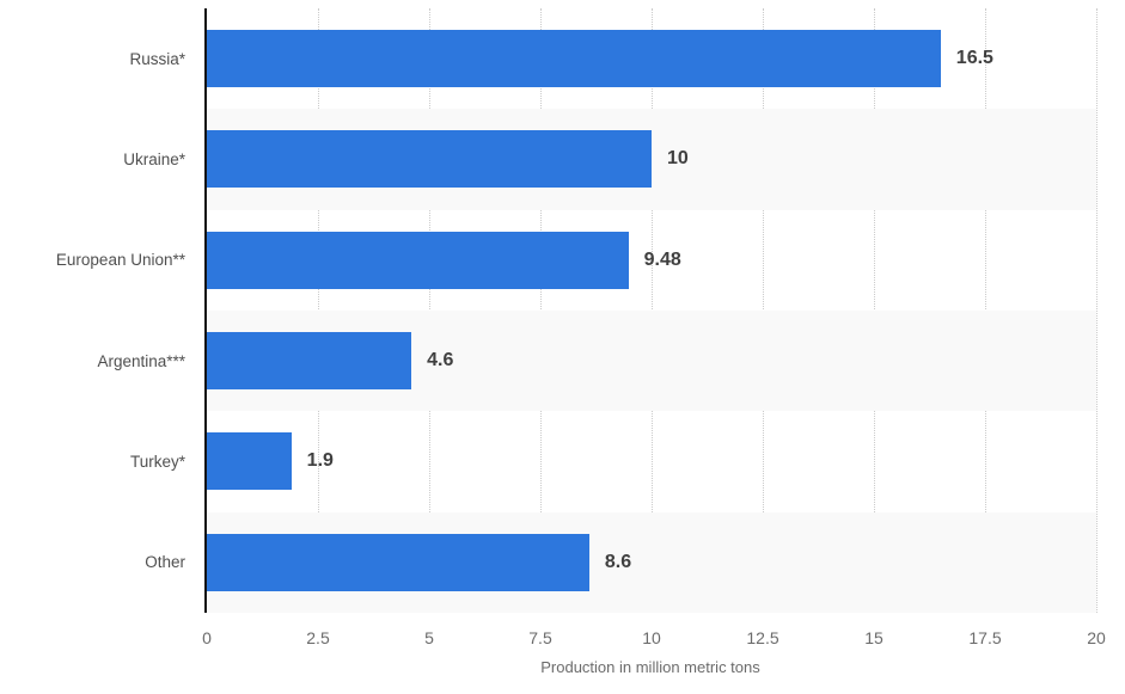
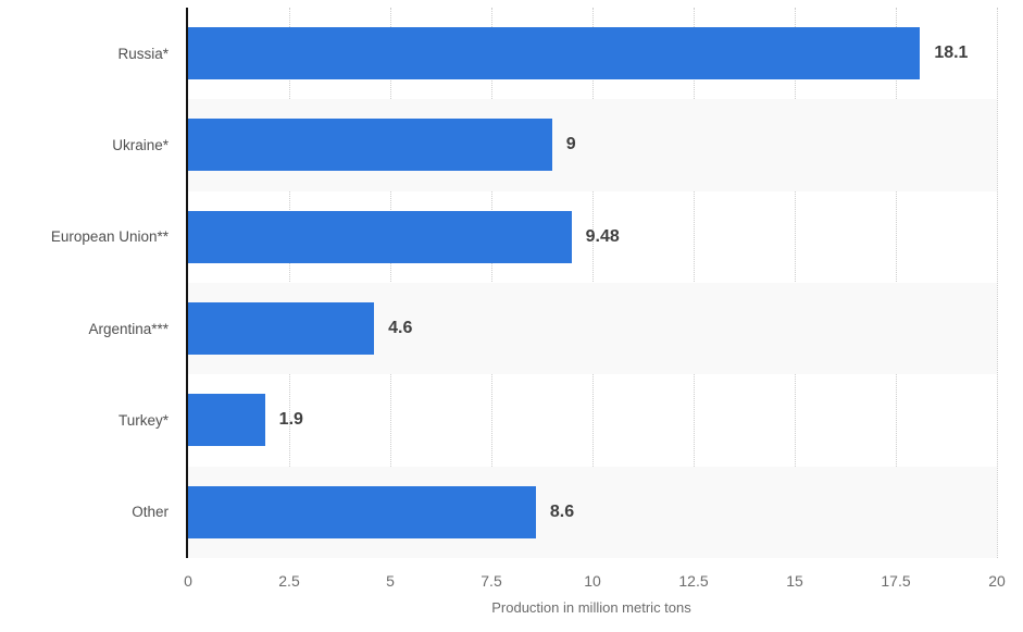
Russia*: 16.5 -> 18.1
Ukraine*: 10 -> 9
